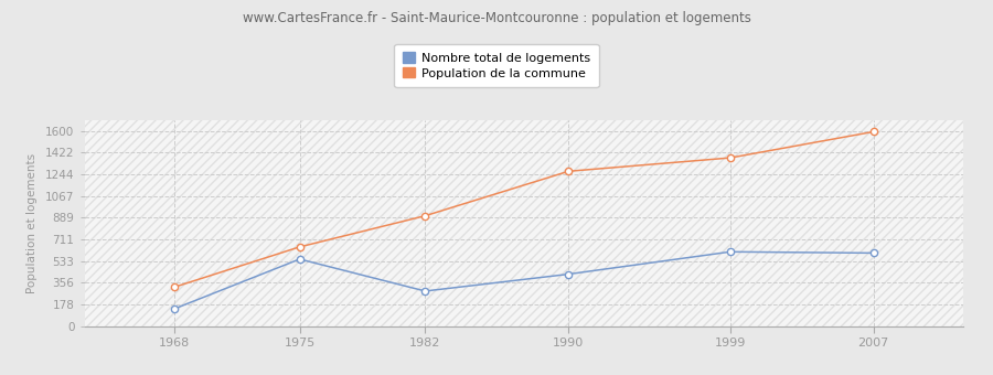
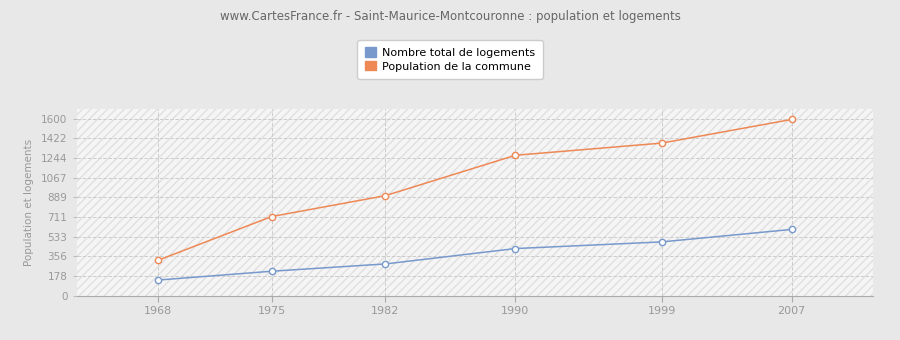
Nombre total de logements/1975: 550 -> 220
Population de la commune/1975: 650 -> 720
Nombre total de logements/1999: 610 -> 490
